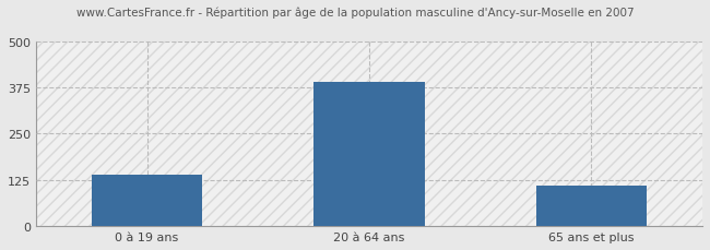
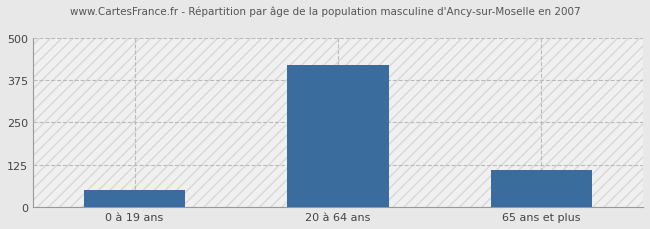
0 à 19 ans: 140 -> 50
20 à 64 ans: 390 -> 420
